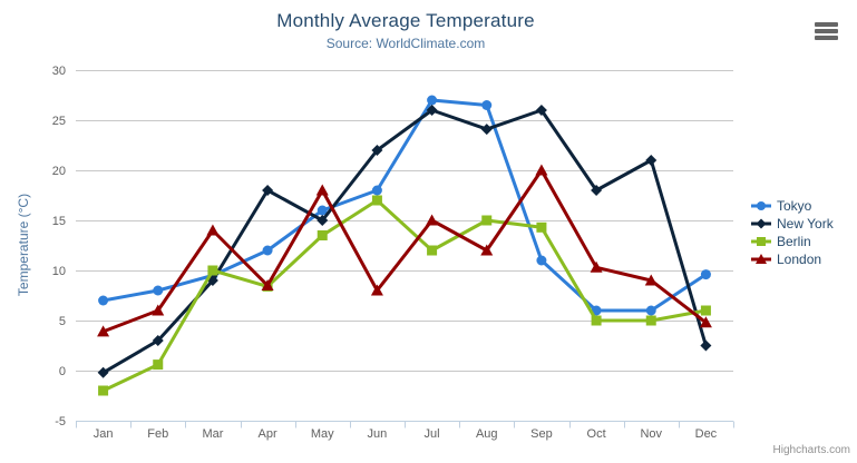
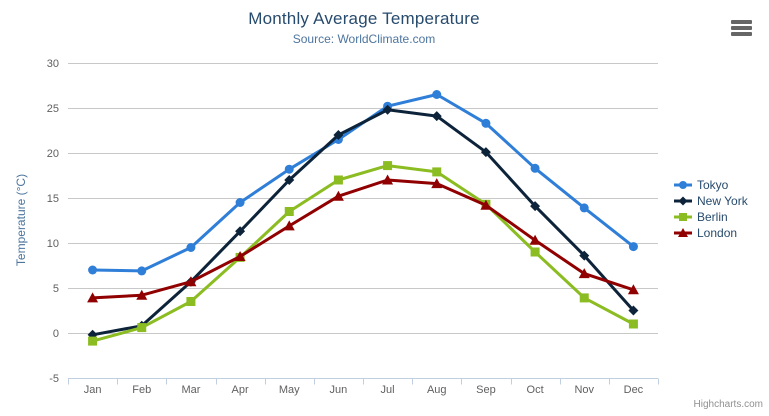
Berlin/Jan: -2 -> -1
Tokyo/Feb: 8 -> 7
New York/Feb: 3 -> 1
London/Feb: 6 -> 4
New York/Mar: 9 -> 6
Berlin/Mar: 10 -> 4
London/Mar: 14 -> 6
Tokyo/Apr: 12 -> 14
New York/Apr: 18 -> 11
Tokyo/May: 16 -> 18
New York/May: 15 -> 17
London/May: 18 -> 12
Tokyo/Jun: 18 -> 22
London/Jun: 8 -> 15
Tokyo/Jul: 27 -> 25
New York/Jul: 26 -> 25
Berlin/Jul: 12 -> 19
London/Jul: 15 -> 17
Berlin/Aug: 15 -> 18
London/Aug: 12 -> 17
Tokyo/Sep: 11 -> 23
New York/Sep: 26 -> 20
London/Sep: 20 -> 14
Tokyo/Oct: 6 -> 18
New York/Oct: 18 -> 14
Berlin/Oct: 5 -> 9
Tokyo/Nov: 6 -> 14
New York/Nov: 21 -> 9
Berlin/Nov: 5 -> 4
London/Nov: 9 -> 7
Berlin/Dec: 6 -> 1
